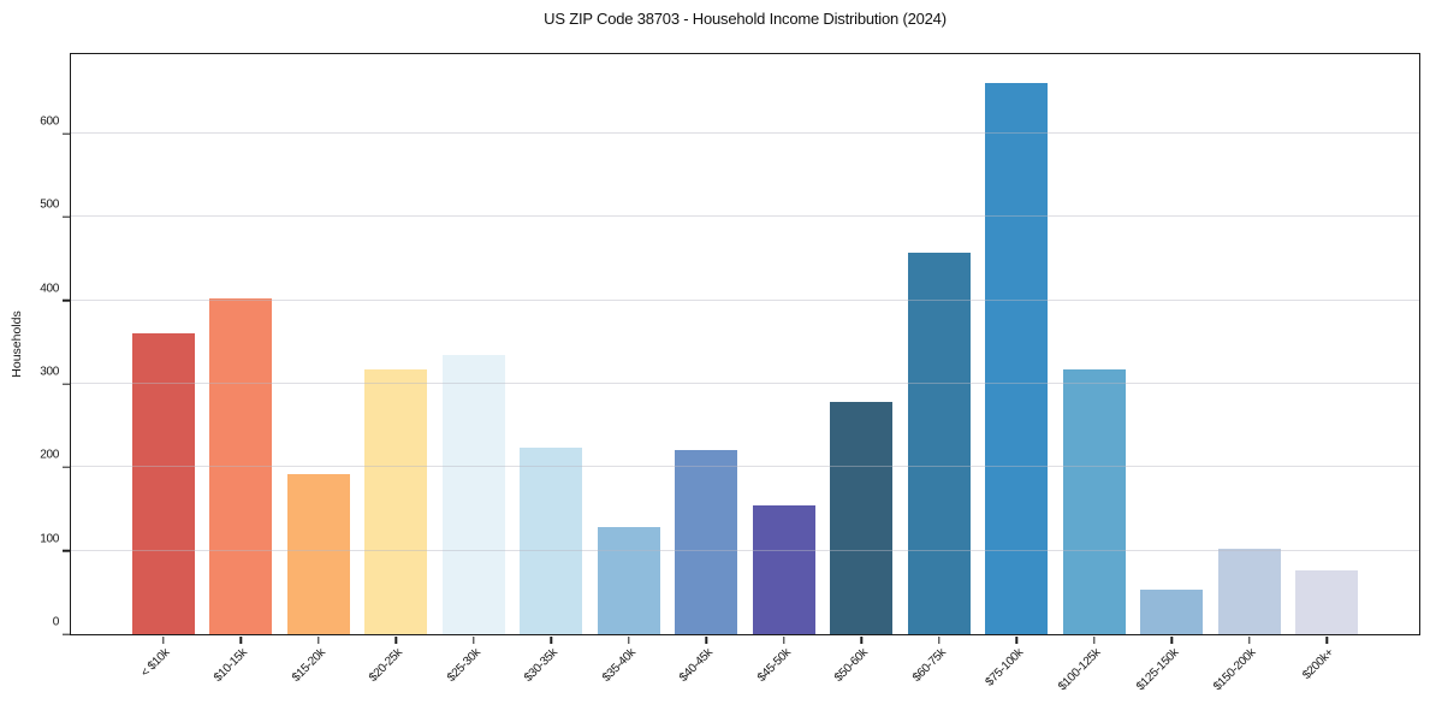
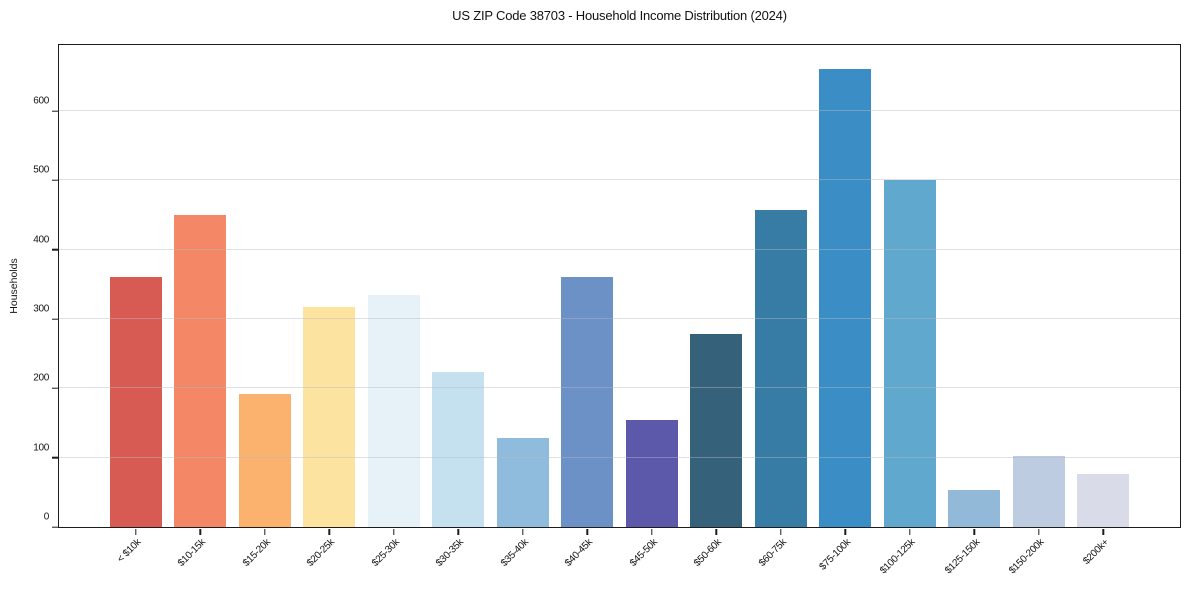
$10-15k: 400 -> 450
$40-45k: 220 -> 360
$100-125k: 320 -> 500
